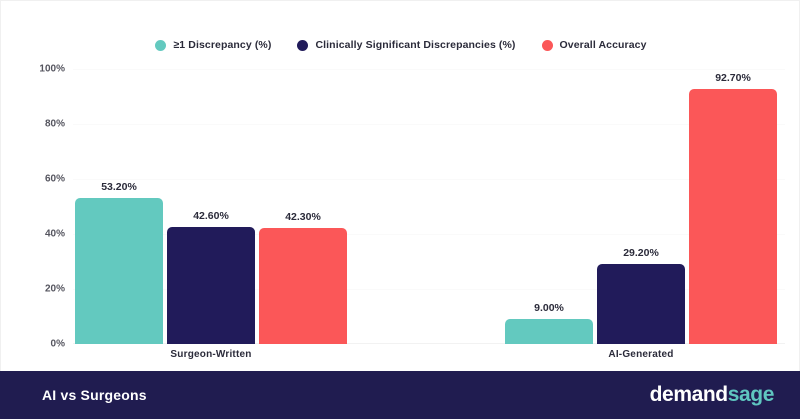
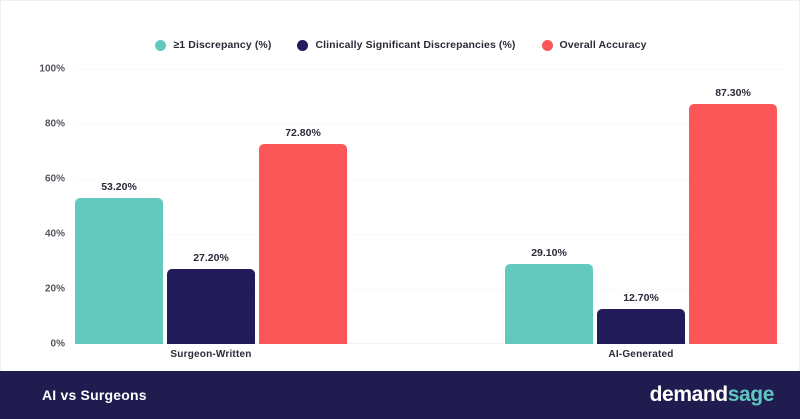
Clinically Significant Discrepancies (%)/Surgeon-Written: 42.60% -> 27.20%
Overall Accuracy/Surgeon-Written: 42.30% -> 72.80%
≥1 Discrepancy (%)/AI-Generated: 9.00% -> 29.10%
Clinically Significant Discrepancies (%)/AI-Generated: 29.20% -> 12.70%
Overall Accuracy/AI-Generated: 92.70% -> 87.30%
